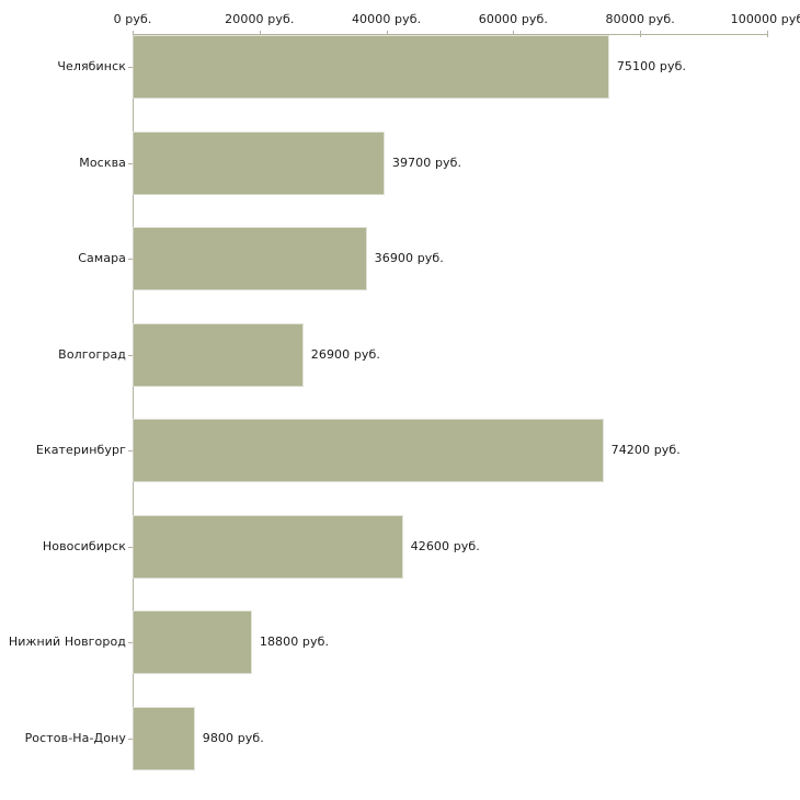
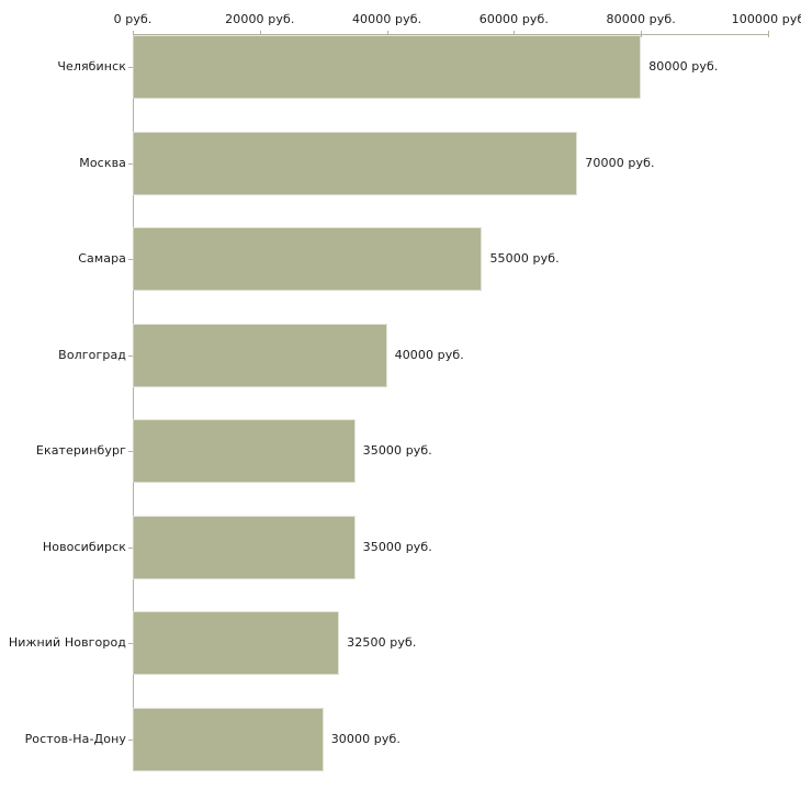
Челябинск: 75100 -> 80000
Москва: 39700 -> 70000
Самара: 36900 -> 55000
Волгоград: 26900 -> 40000
Екатеринбург: 74200 -> 35000
Новосибирск: 42600 -> 35000
Нижний Новгород: 18800 -> 32500
Ростов-На-Дону: 9800 -> 30000
